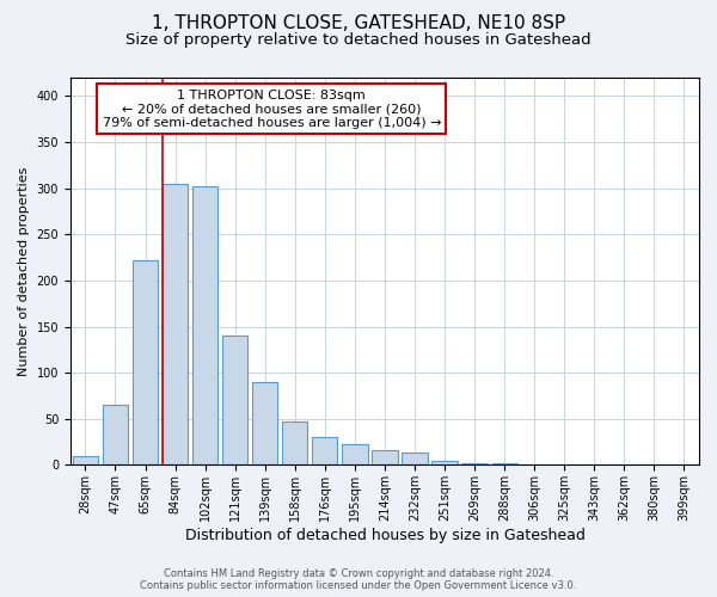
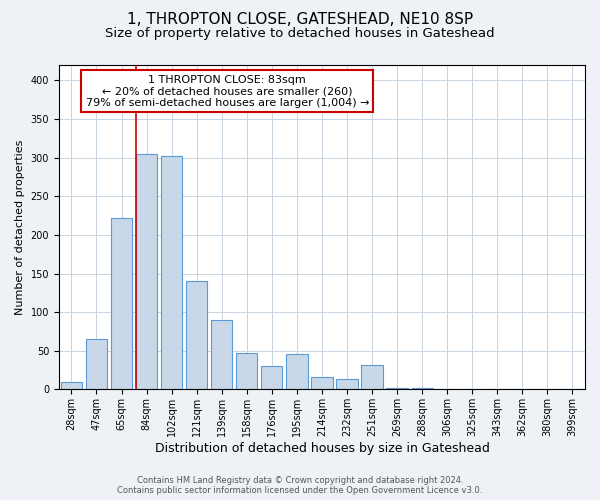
195sqm: 23 -> 46
251sqm: 5 -> 32
